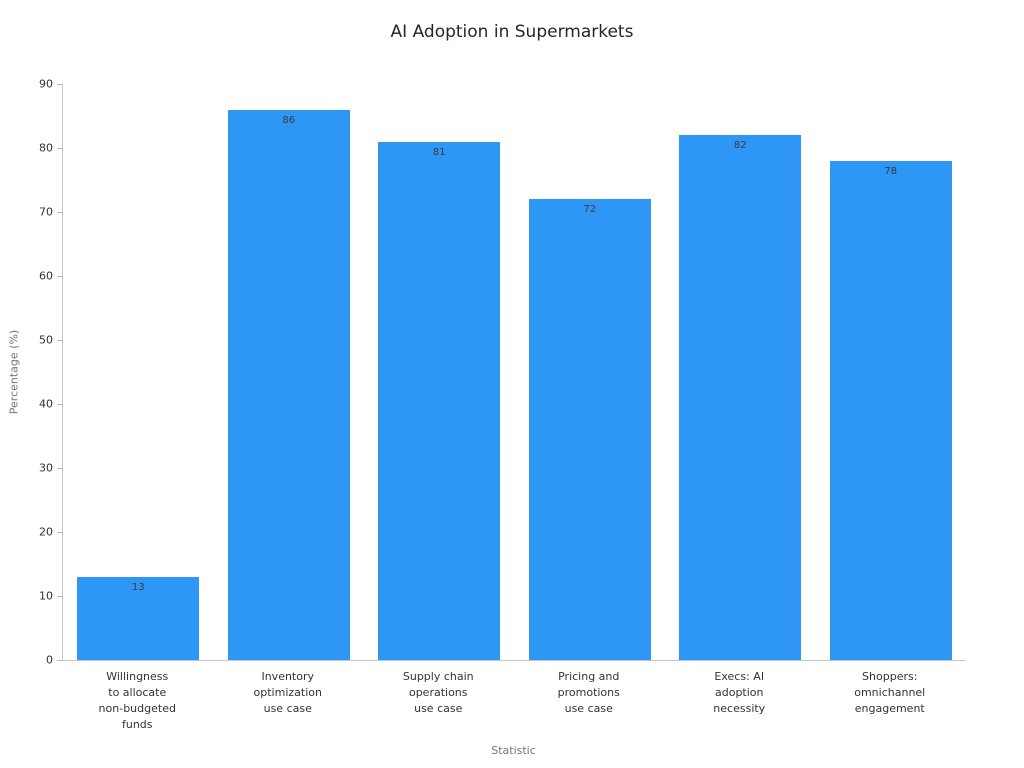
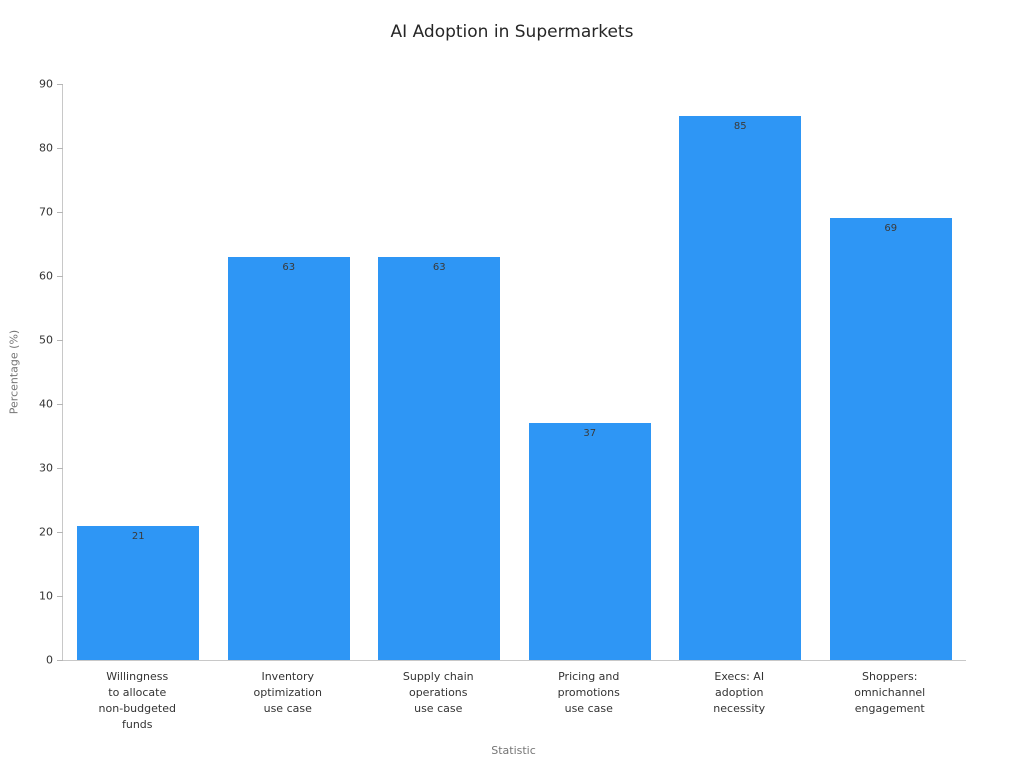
Willingness to allocate non-budgeted funds: 13 -> 21
Inventory optimization use case: 86 -> 63
Supply chain operations use case: 81 -> 63
Pricing and promotions use case: 72 -> 37
Execs: AI adoption necessity: 82 -> 85
Shoppers: omnichannel engagement: 78 -> 69
